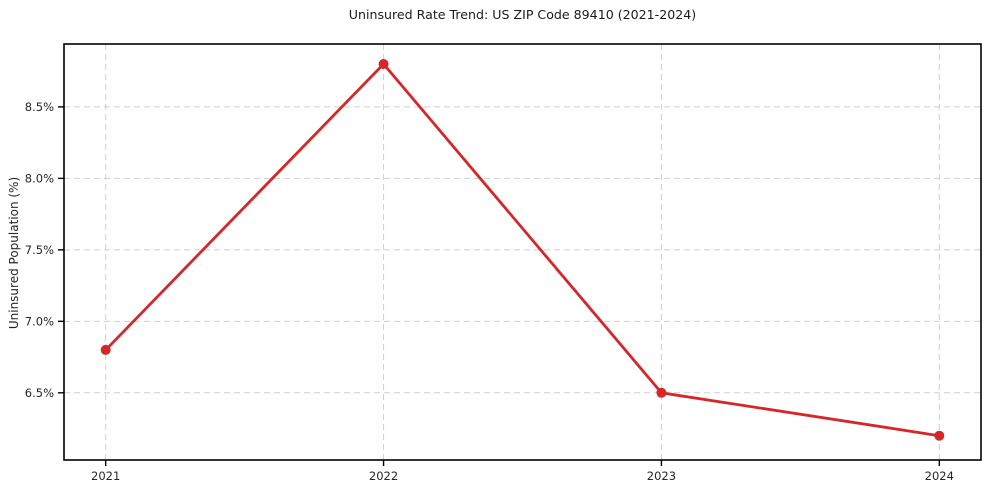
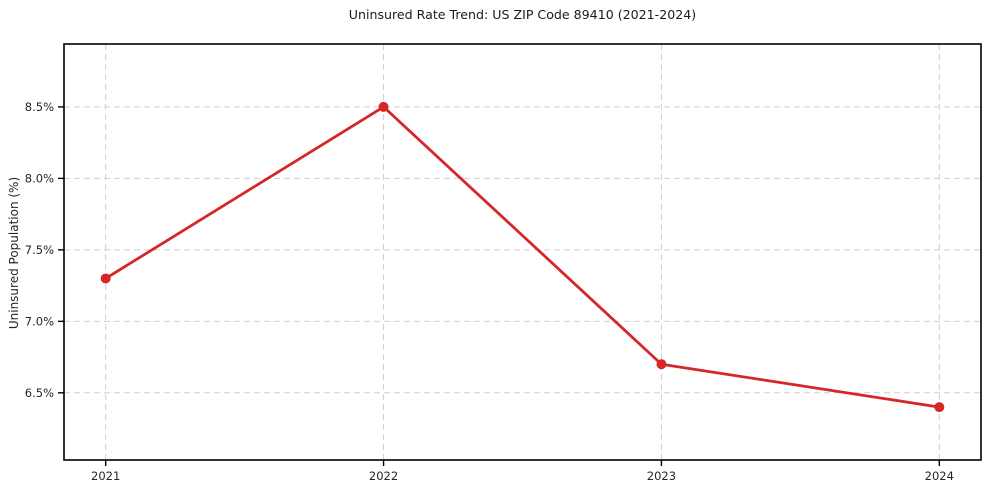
2021: 6.8% -> 7.3%
2022: 8.8% -> 8.5%
2023: 6.5% -> 6.7%
2024: 6.2% -> 6.4%
